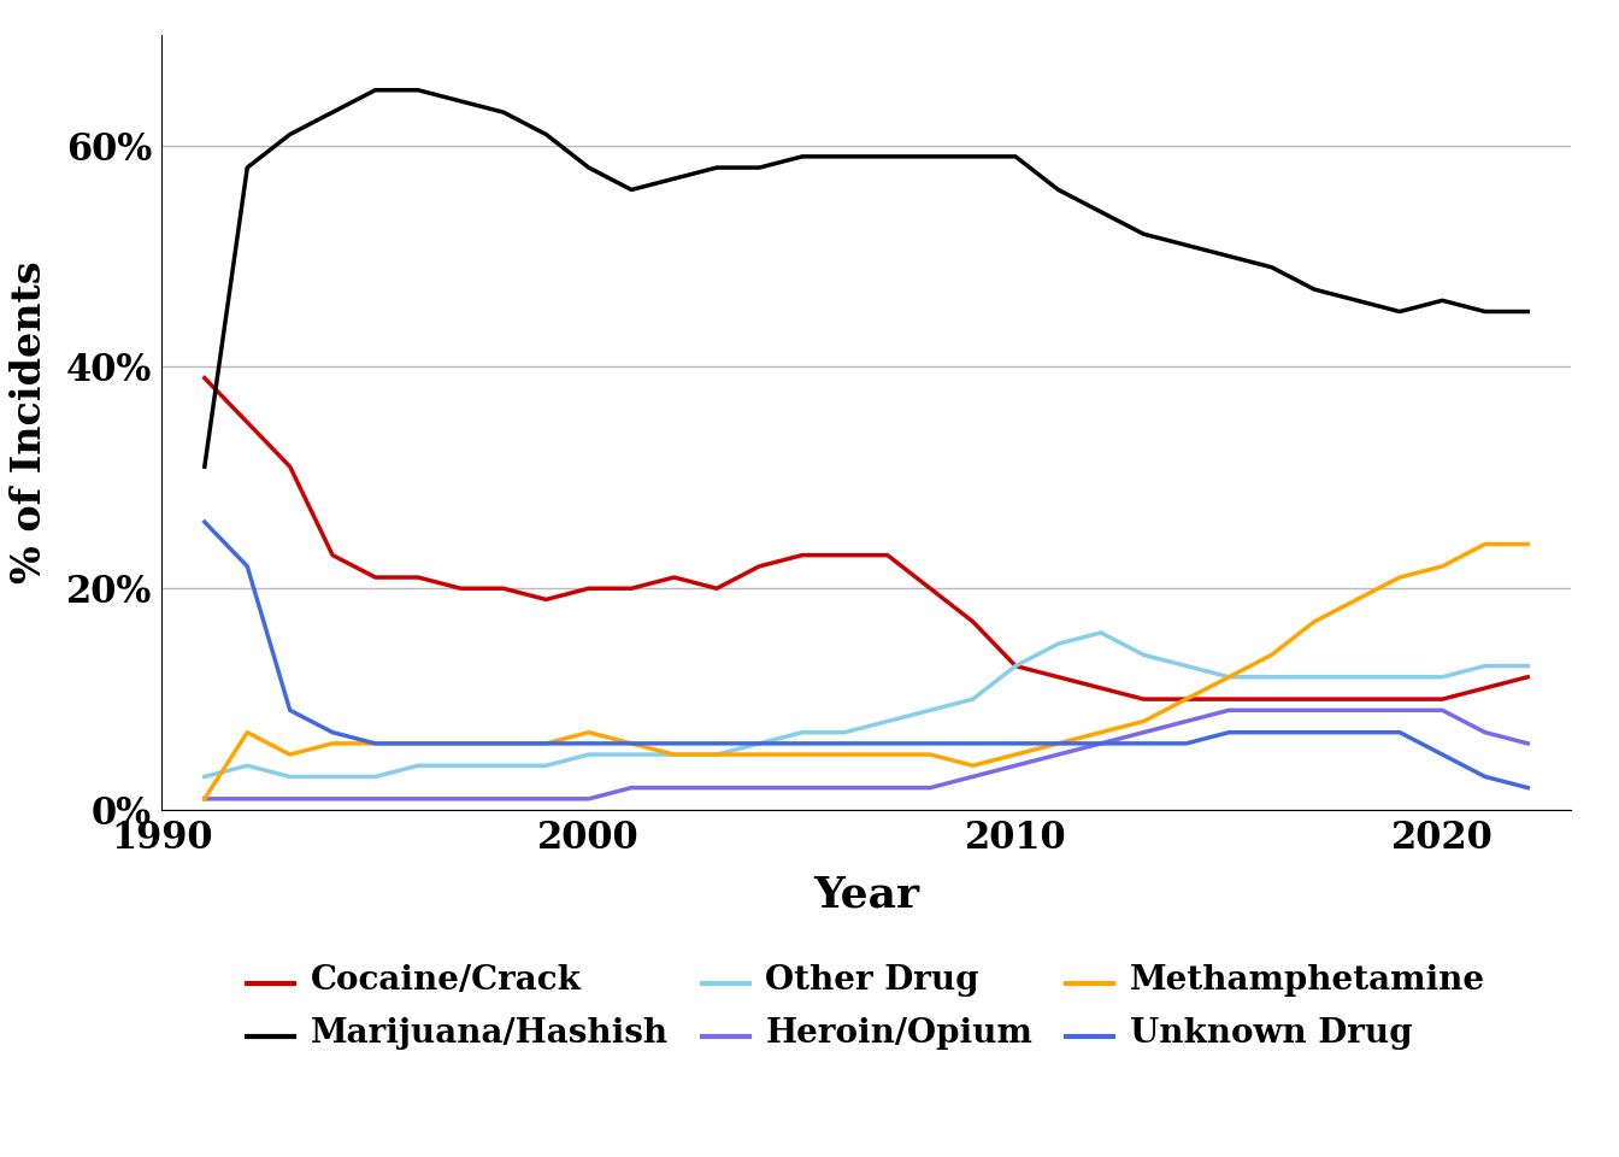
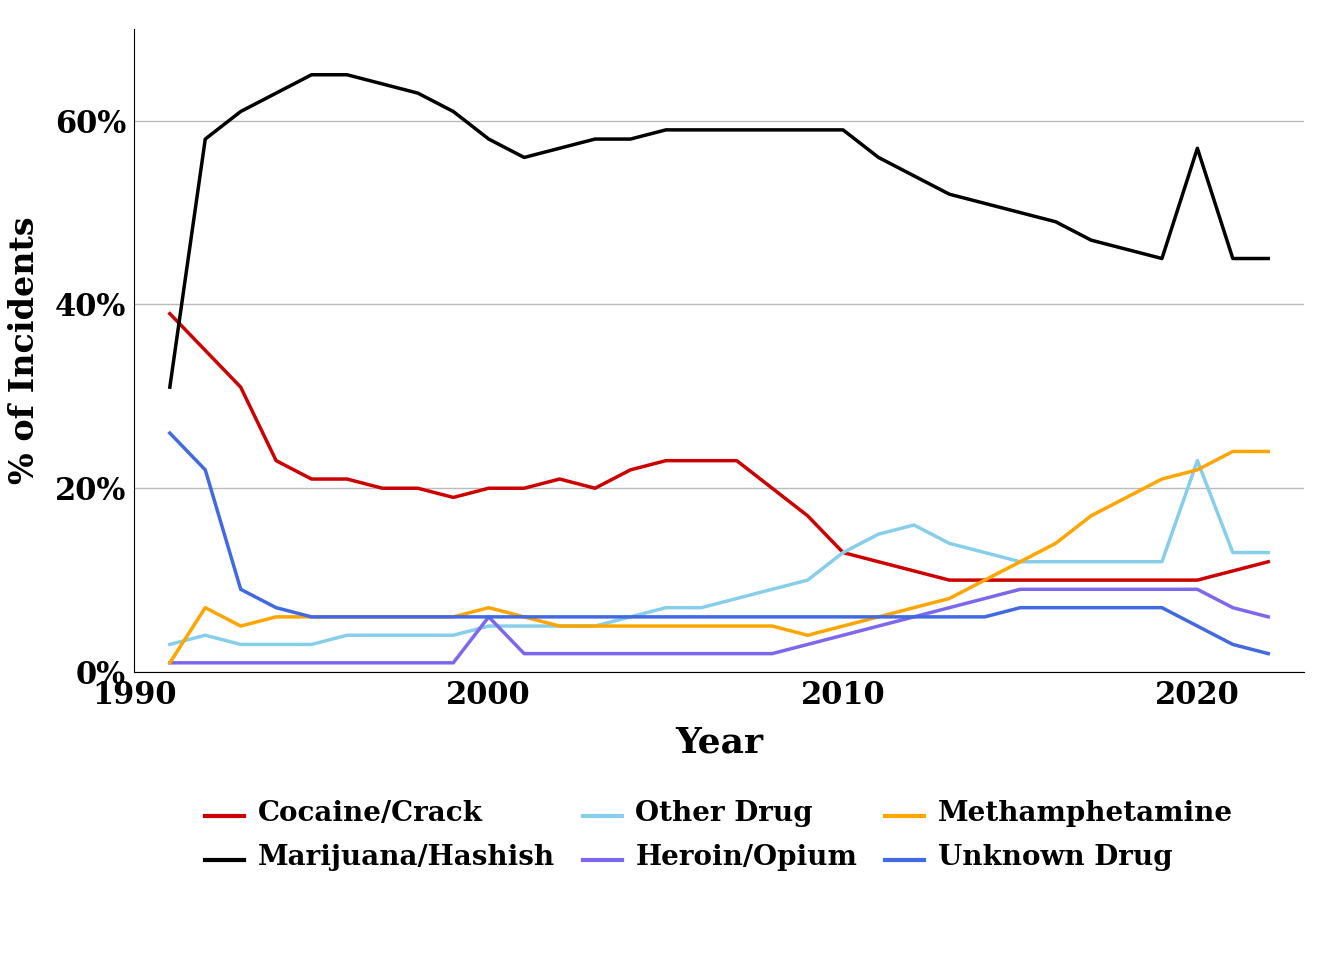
Heroin/Opium/2000: 1% -> 6%
Marijuana/Hashish/2020: 46% -> 57%
Other Drug/2020: 12% -> 23%
